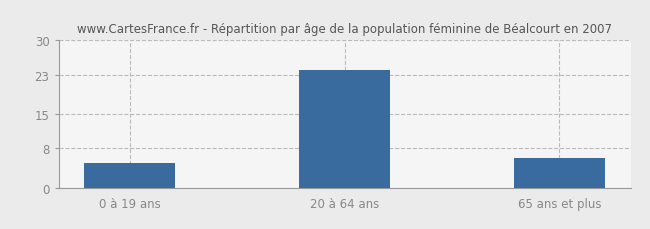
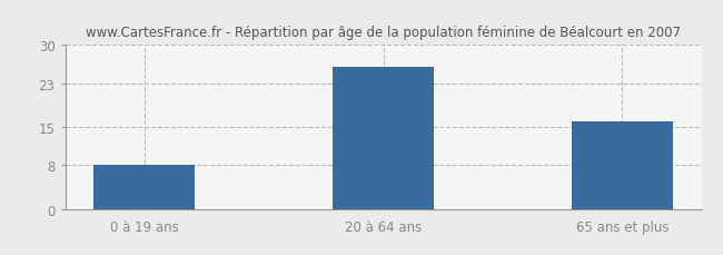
0 à 19 ans: 5 -> 8
20 à 64 ans: 24 -> 26
65 ans et plus: 6 -> 16
